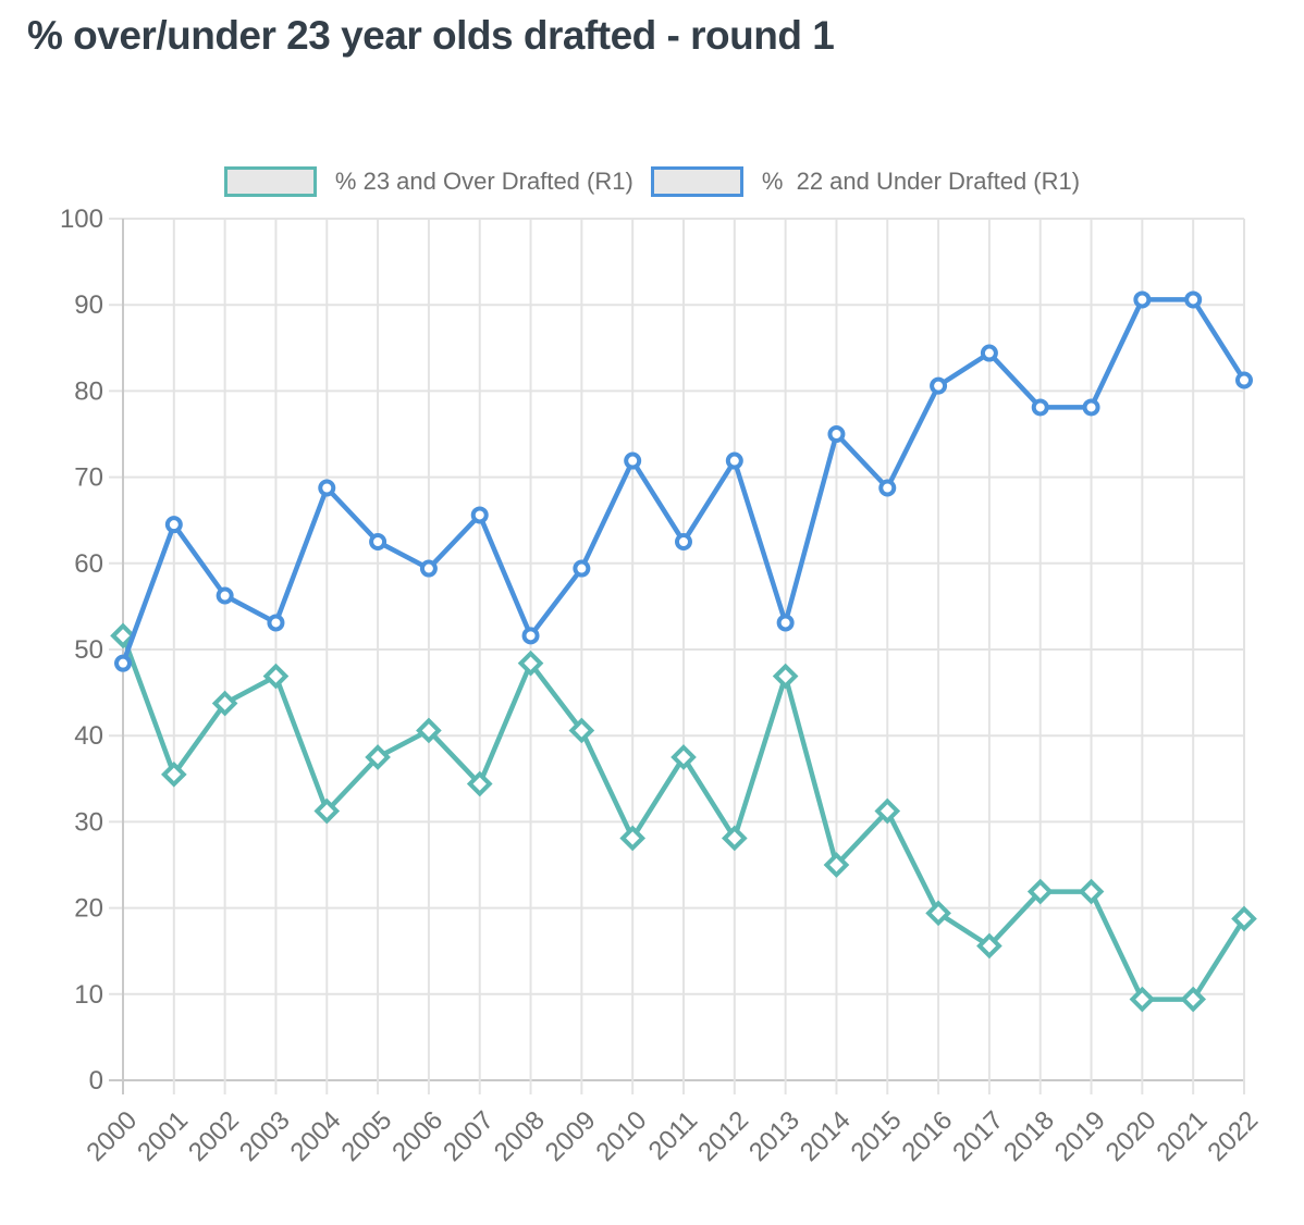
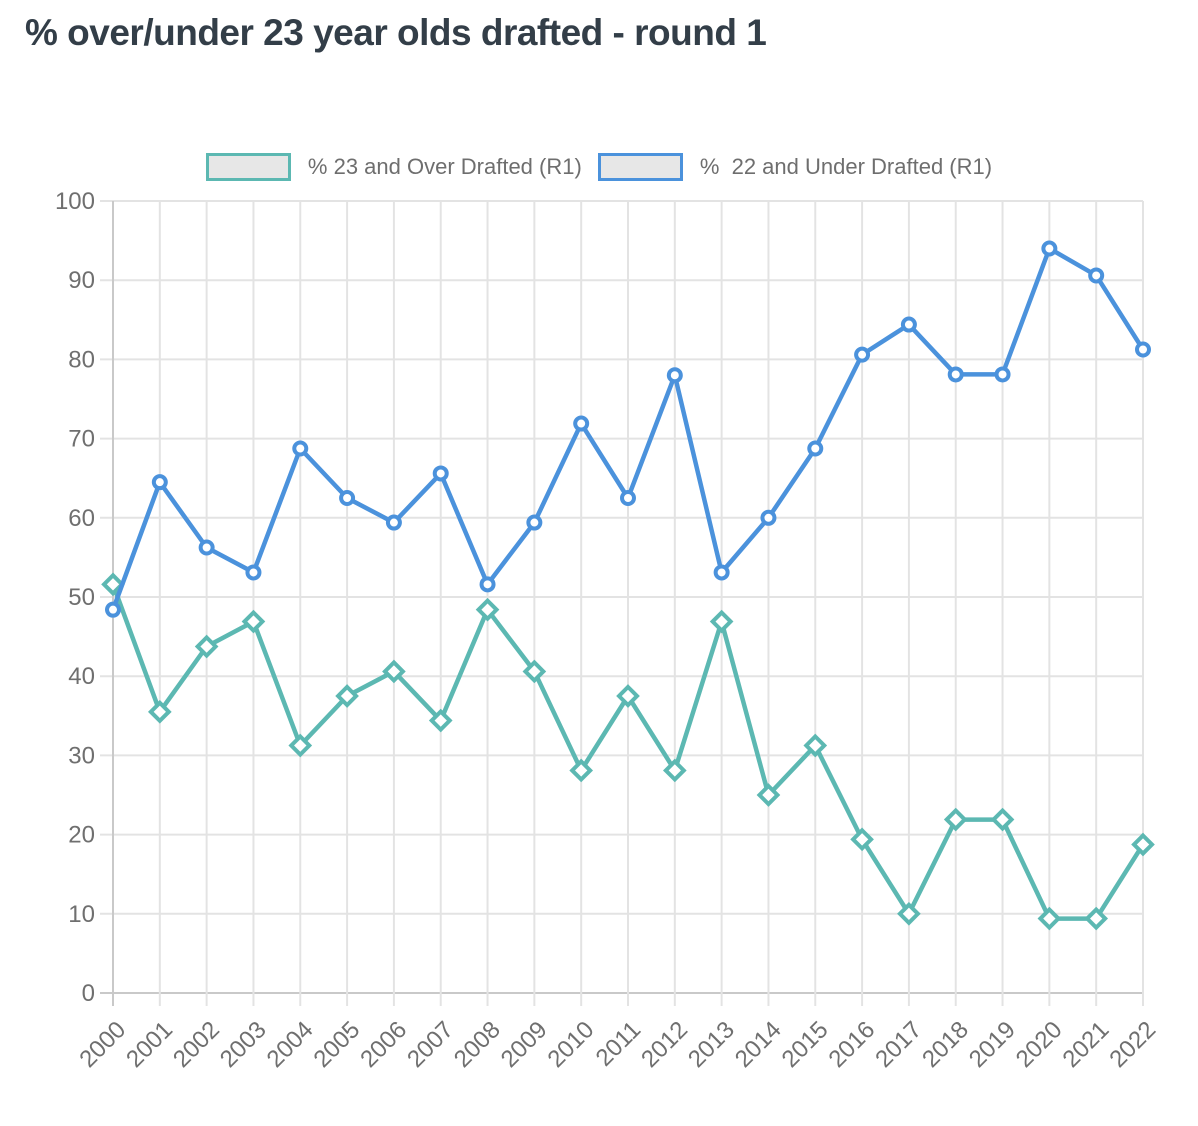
% 22 and Under Drafted (R1)/2012: 72 -> 78
% 22 and Under Drafted (R1)/2014: 75 -> 60
% 23 and Over Drafted (R1)/2017: 16 -> 10
% 22 and Under Drafted (R1)/2020: 91 -> 94
